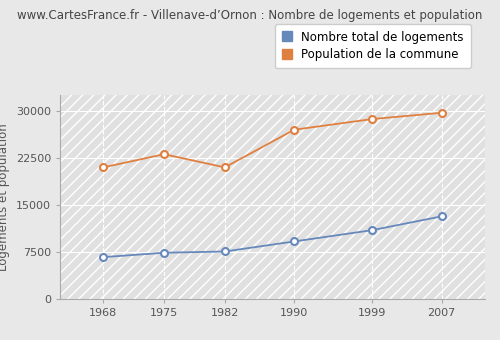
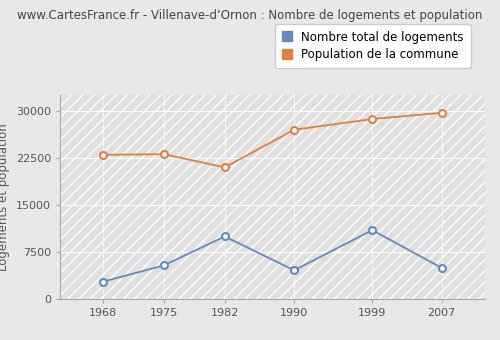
Nombre total de logements/1968: 6700 -> 2800
Population de la commune/1968: 21000 -> 23000
Nombre total de logements/1975: 7400 -> 5400
Nombre total de logements/1982: 7600 -> 10000
Nombre total de logements/1990: 9200 -> 4600
Nombre total de logements/2007: 13200 -> 5000
